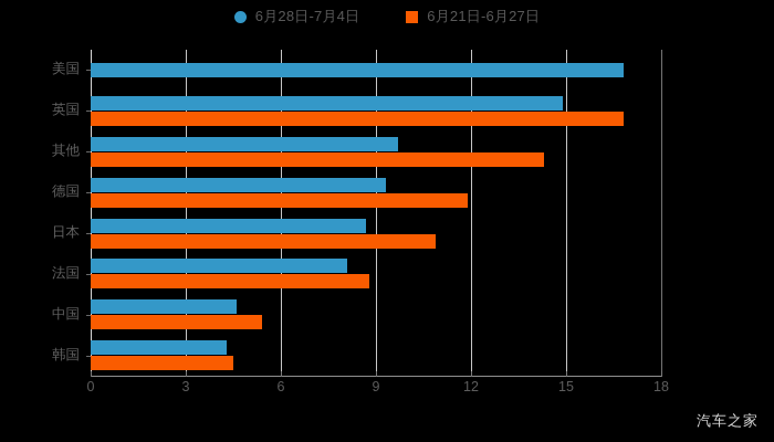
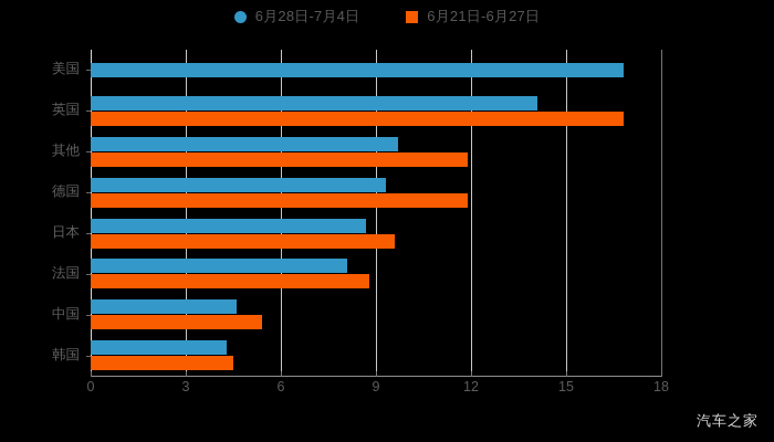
6月28日-7月4日/英国: 14.9 -> 14.1
6月21日-6月27日/其他: 14.3 -> 11.9
6月21日-6月27日/日本: 10.9 -> 9.6
